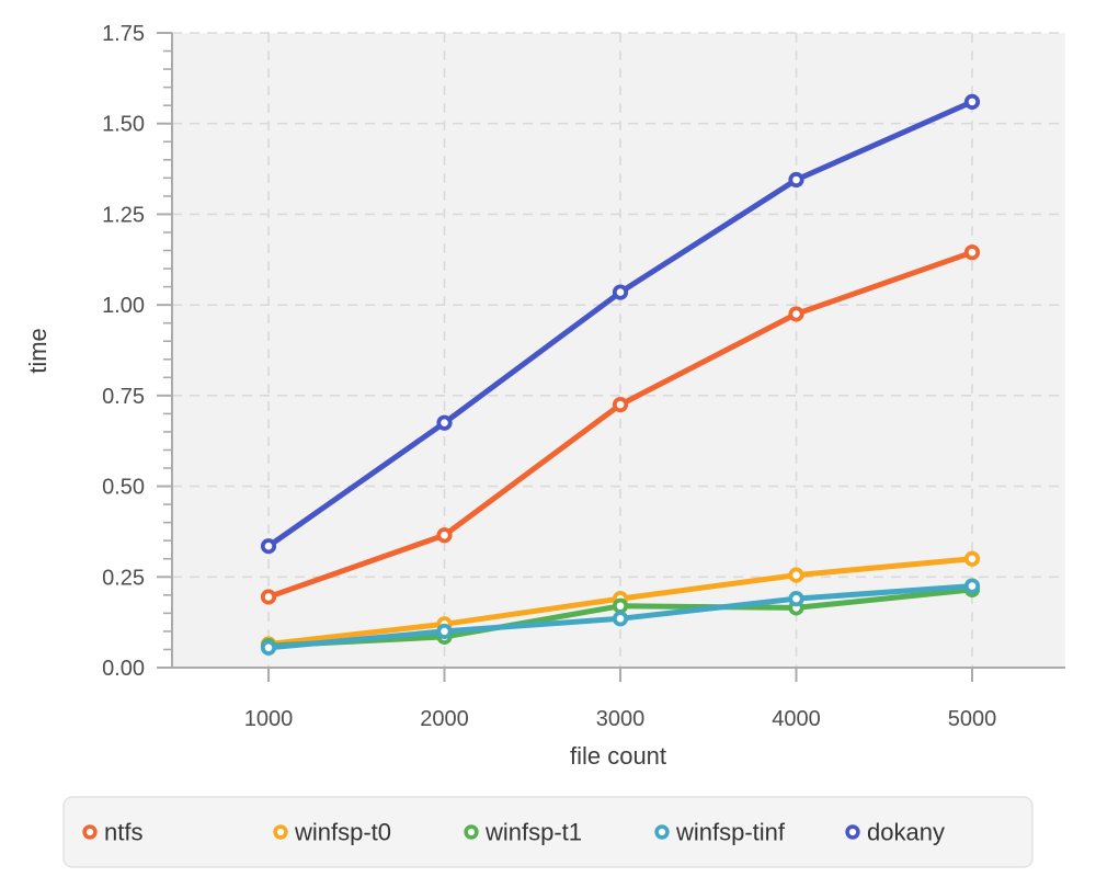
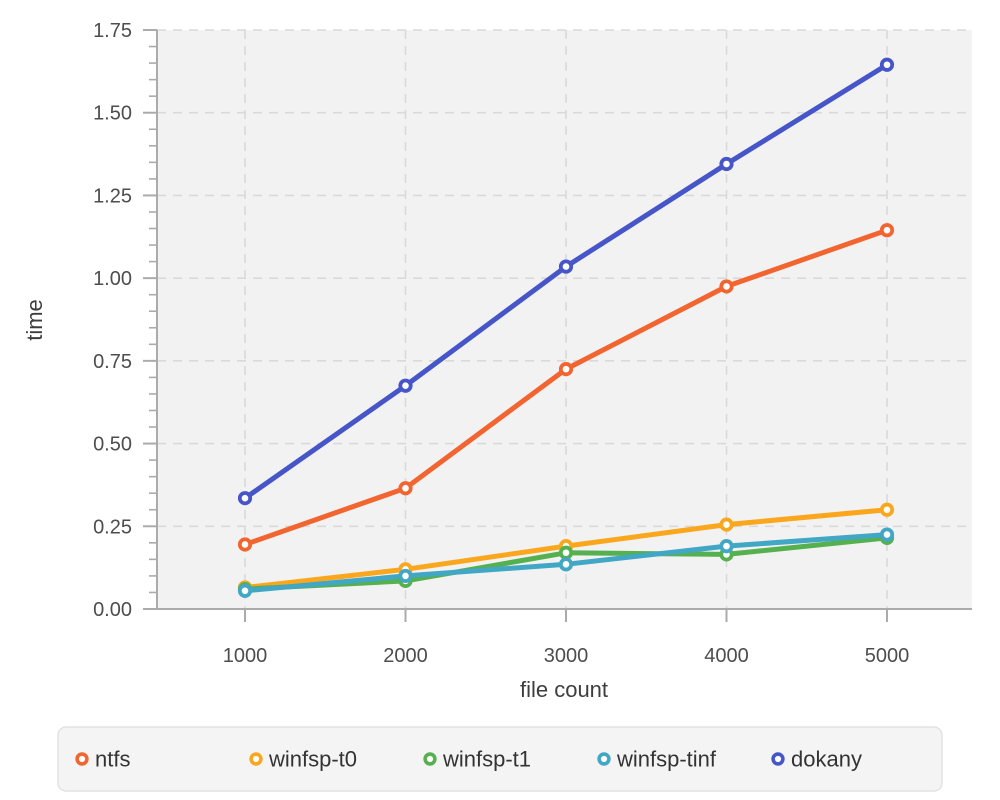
dokany/5000: 1.56 -> 1.65
